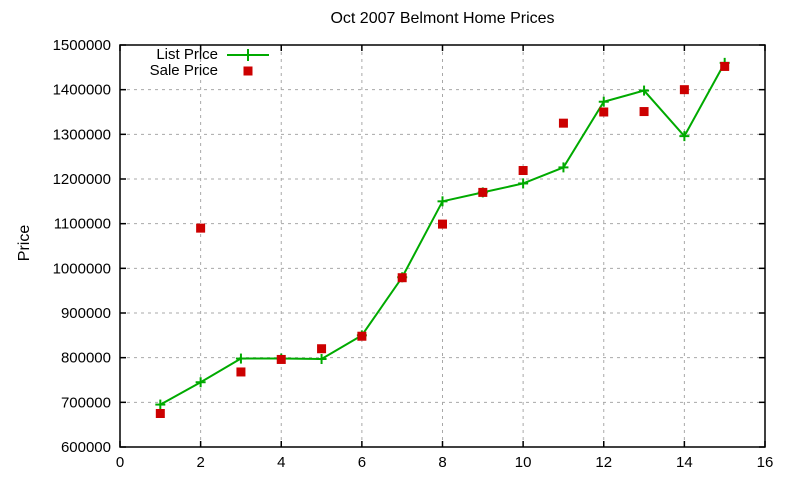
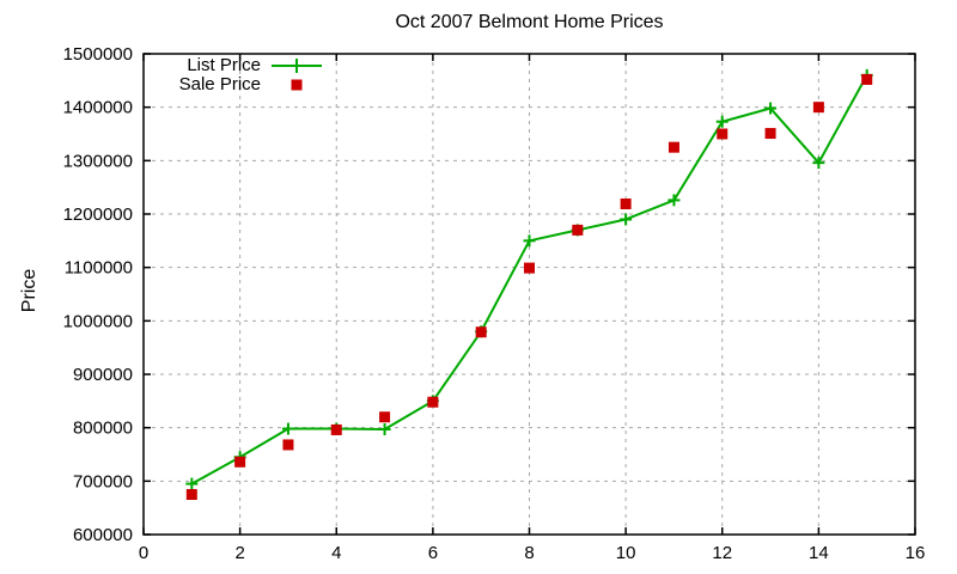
Sale Price/2: 1090000 -> 740000
